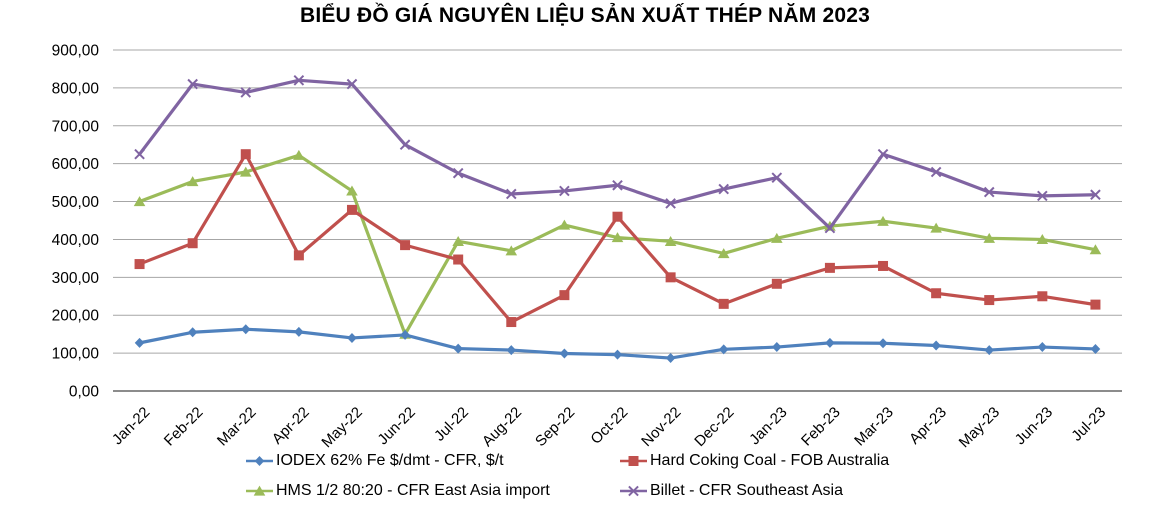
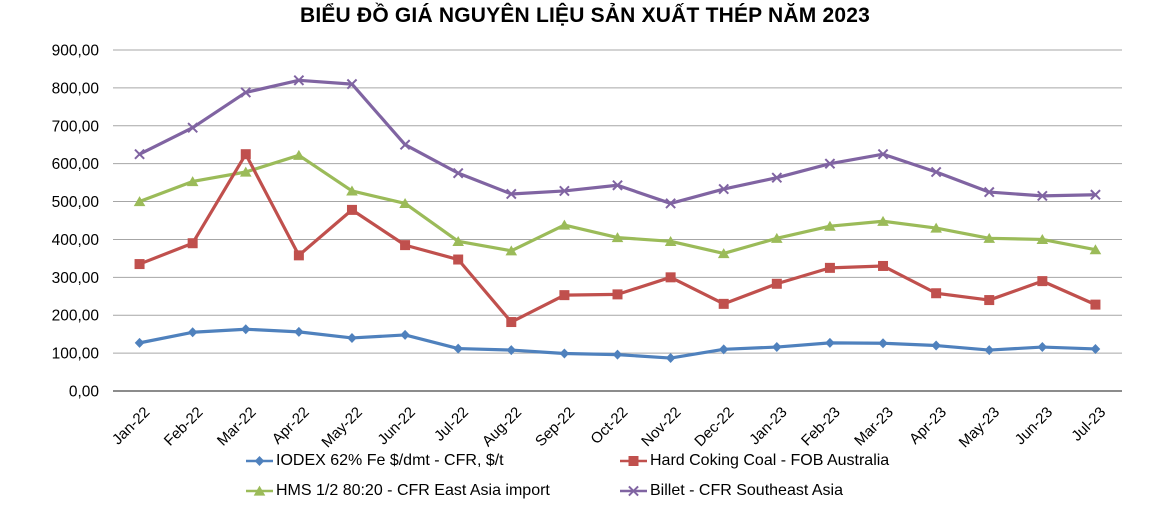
Billet - CFR Southeast Asia/Feb-22: 810 -> 700
HMS 1/2 80:20 - CFR East Asia import/Jun-22: 150 -> 500
Hard Coking Coal - FOB Australia/Oct-22: 460 -> 260
Billet - CFR Southeast Asia/Feb-23: 430 -> 600
Hard Coking Coal - FOB Australia/Jun-23: 250 -> 290
